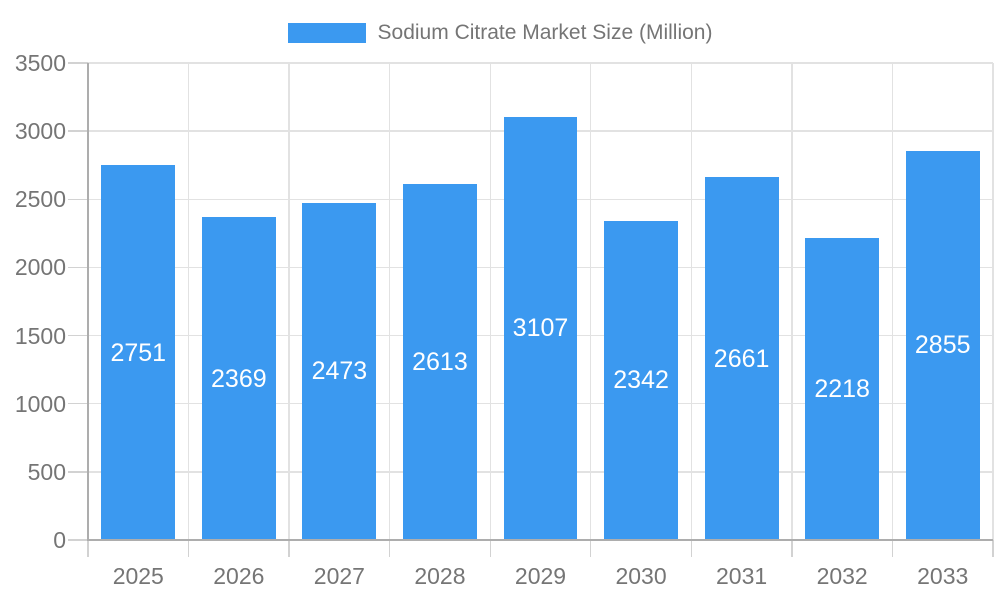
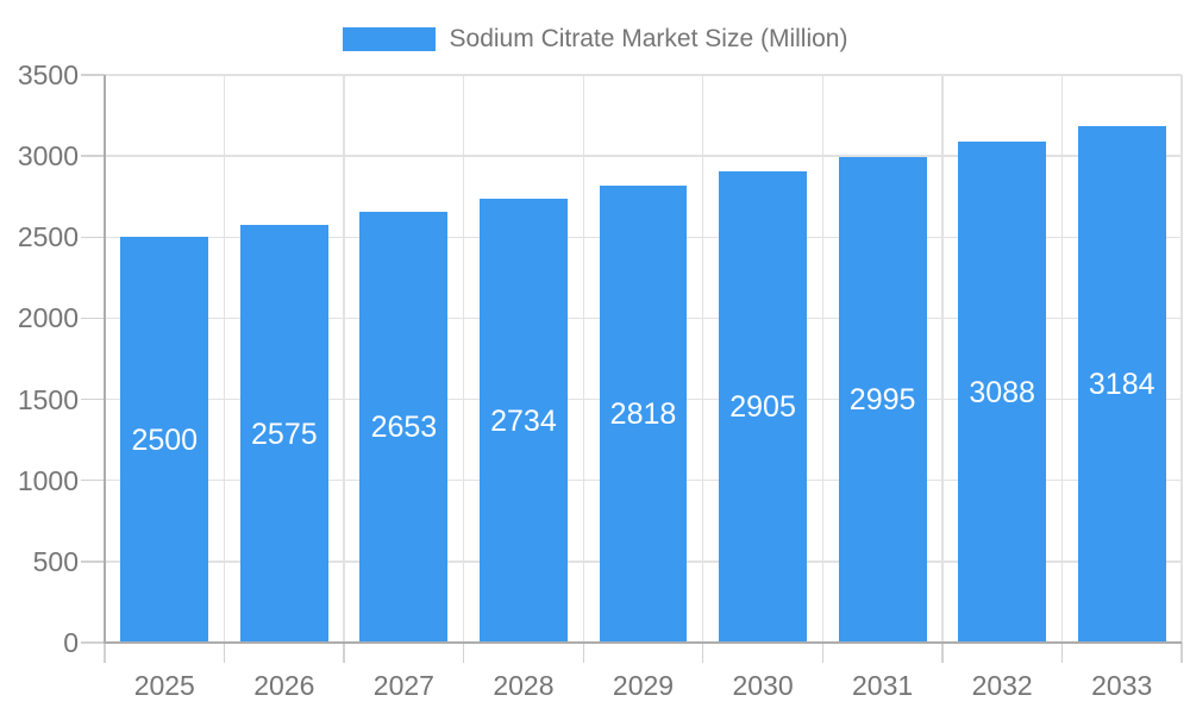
2025: 2751 -> 2500
2026: 2369 -> 2575
2027: 2473 -> 2653
2028: 2613 -> 2734
2029: 3107 -> 2818
2030: 2342 -> 2905
2031: 2661 -> 2995
2032: 2218 -> 3088
2033: 2855 -> 3184
